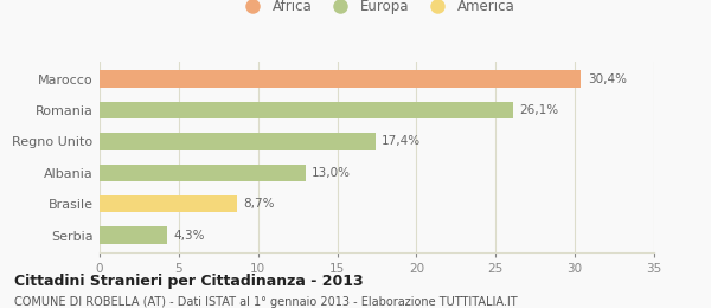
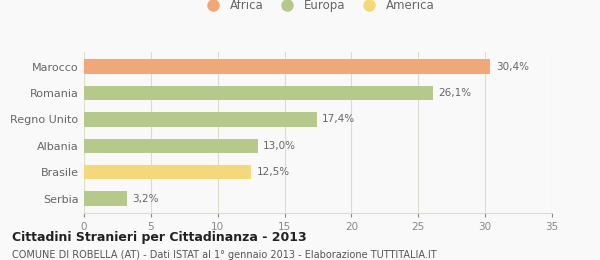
Brasile: 8,7% -> 12,5%
Serbia: 4,3% -> 3,2%
